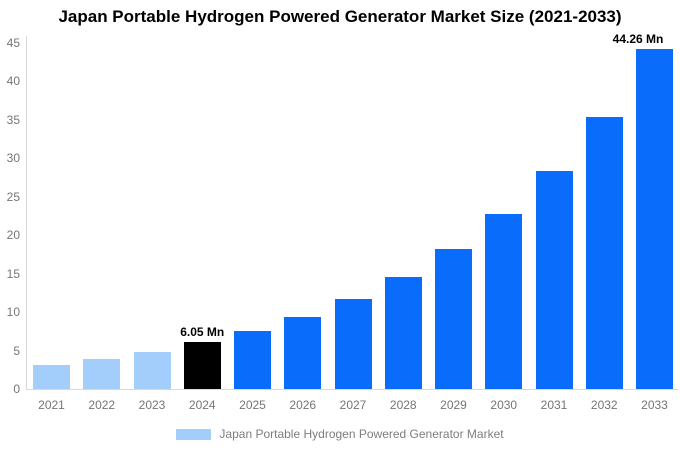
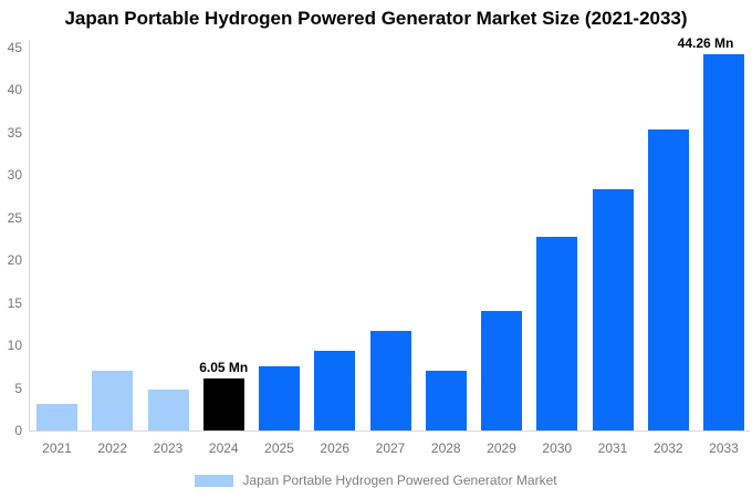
2022: 4 -> 7
2028: 15 -> 7
2029: 18 -> 14
